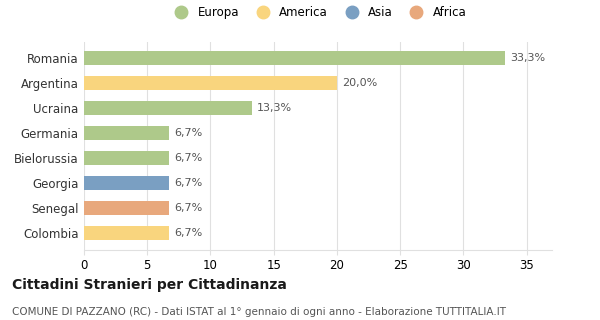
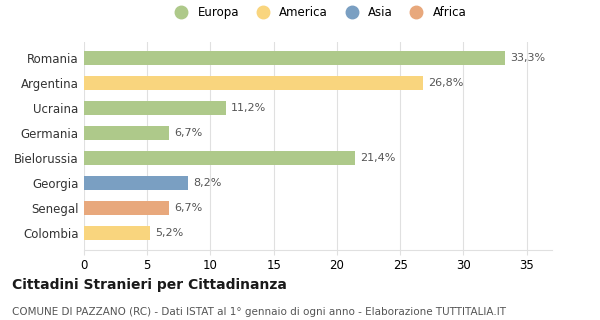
Argentina: 20,0% -> 26,8%
Ucraina: 13,3% -> 11,2%
Bielorussia: 6,7% -> 21,4%
Georgia: 6,7% -> 8,2%
Colombia: 6,7% -> 5,2%
